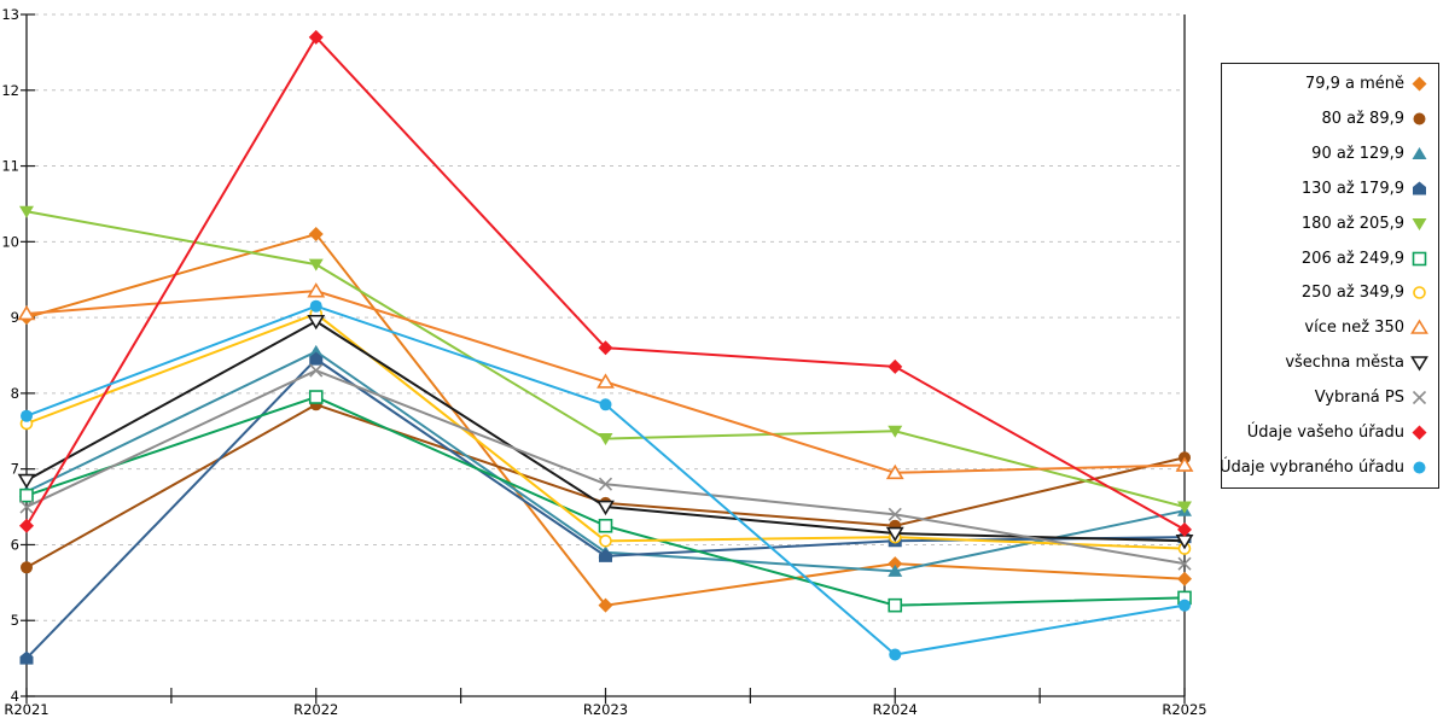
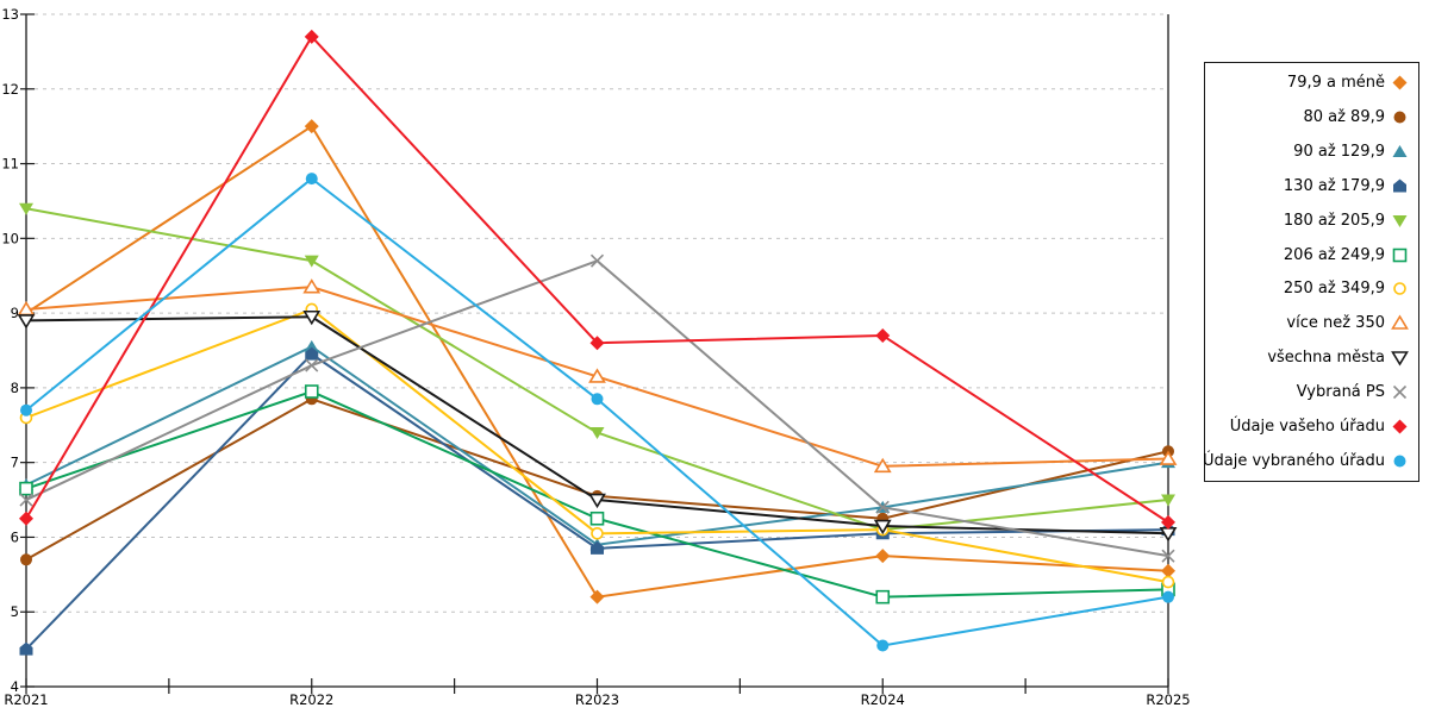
všechna města/R2021: 6.8 -> 8.9
79,9 a méně/R2022: 10.1 -> 11.5
Údaje vybraného úřadu/R2022: 9.2 -> 10.8
Vybraná PS/R2023: 6.8 -> 9.7
90 až 129,9/R2024: 5.7 -> 6.4
180 až 205,9/R2024: 7.5 -> 6.1
Údaje vašeho úřadu/R2024: 8.3 -> 8.7
90 až 129,9/R2025: 6.5 -> 7.0
250 až 349,9/R2025: 6.0 -> 5.4
